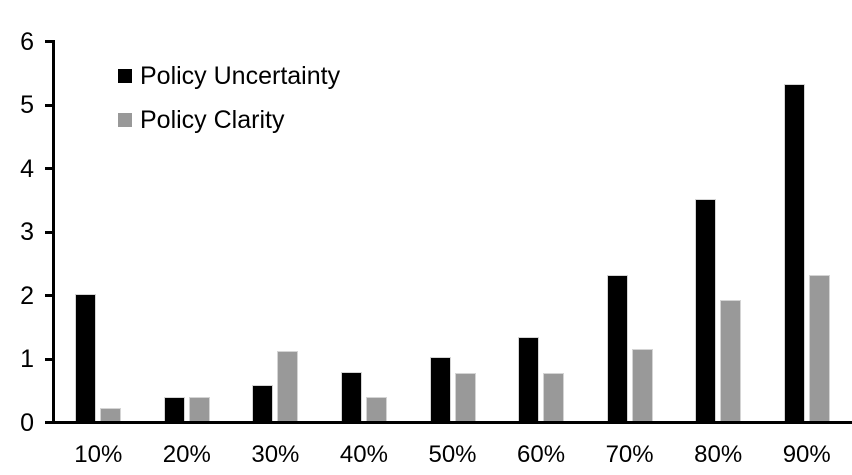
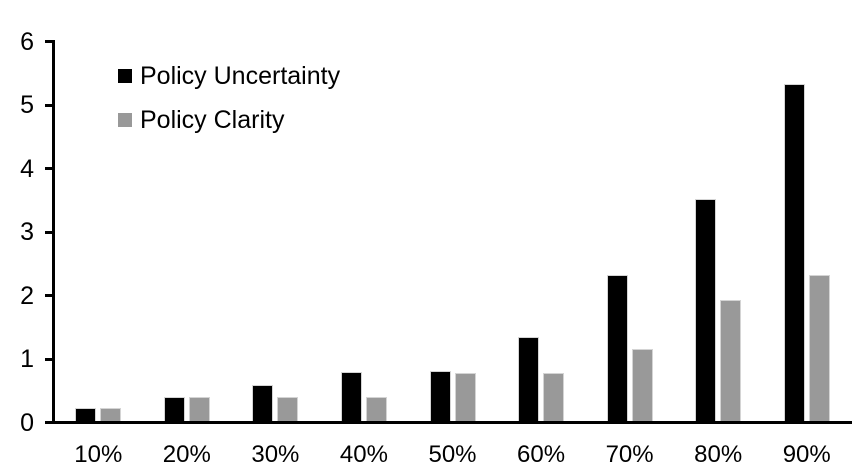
Policy Uncertainty/10%: 2.0 -> 0.2
Policy Clarity/30%: 1.1 -> 0.4
Policy Uncertainty/50%: 1.0 -> 0.8
